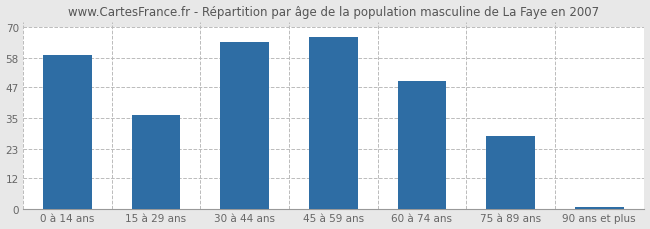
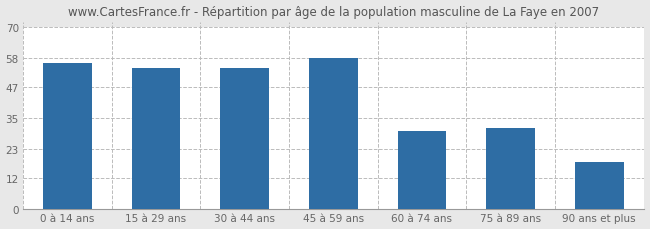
0 à 14 ans: 59 -> 56
15 à 29 ans: 36 -> 54
30 à 44 ans: 64 -> 54
45 à 59 ans: 66 -> 58
60 à 74 ans: 49 -> 30
75 à 89 ans: 28 -> 31
90 ans et plus: 1 -> 18
